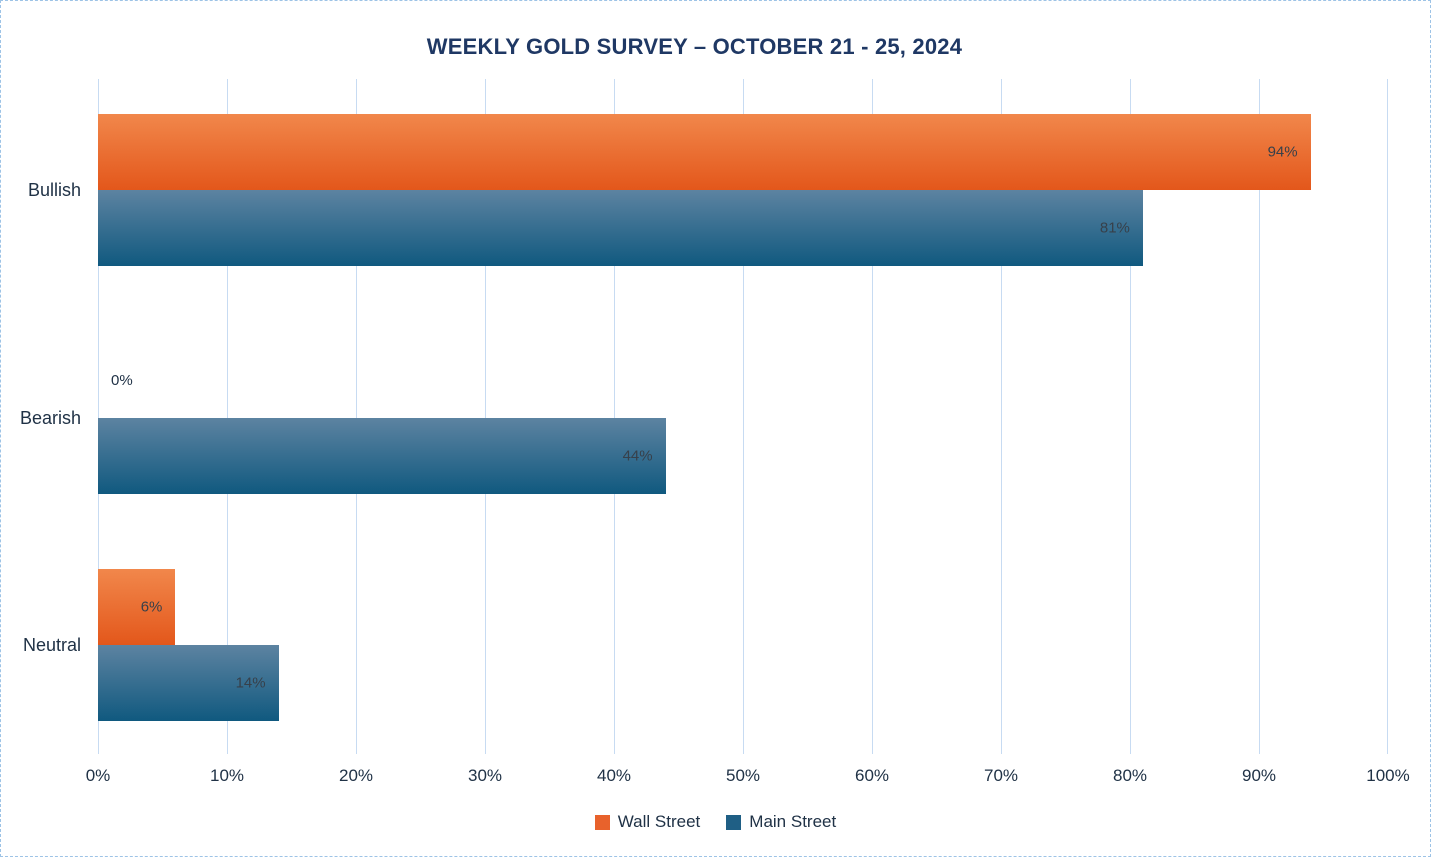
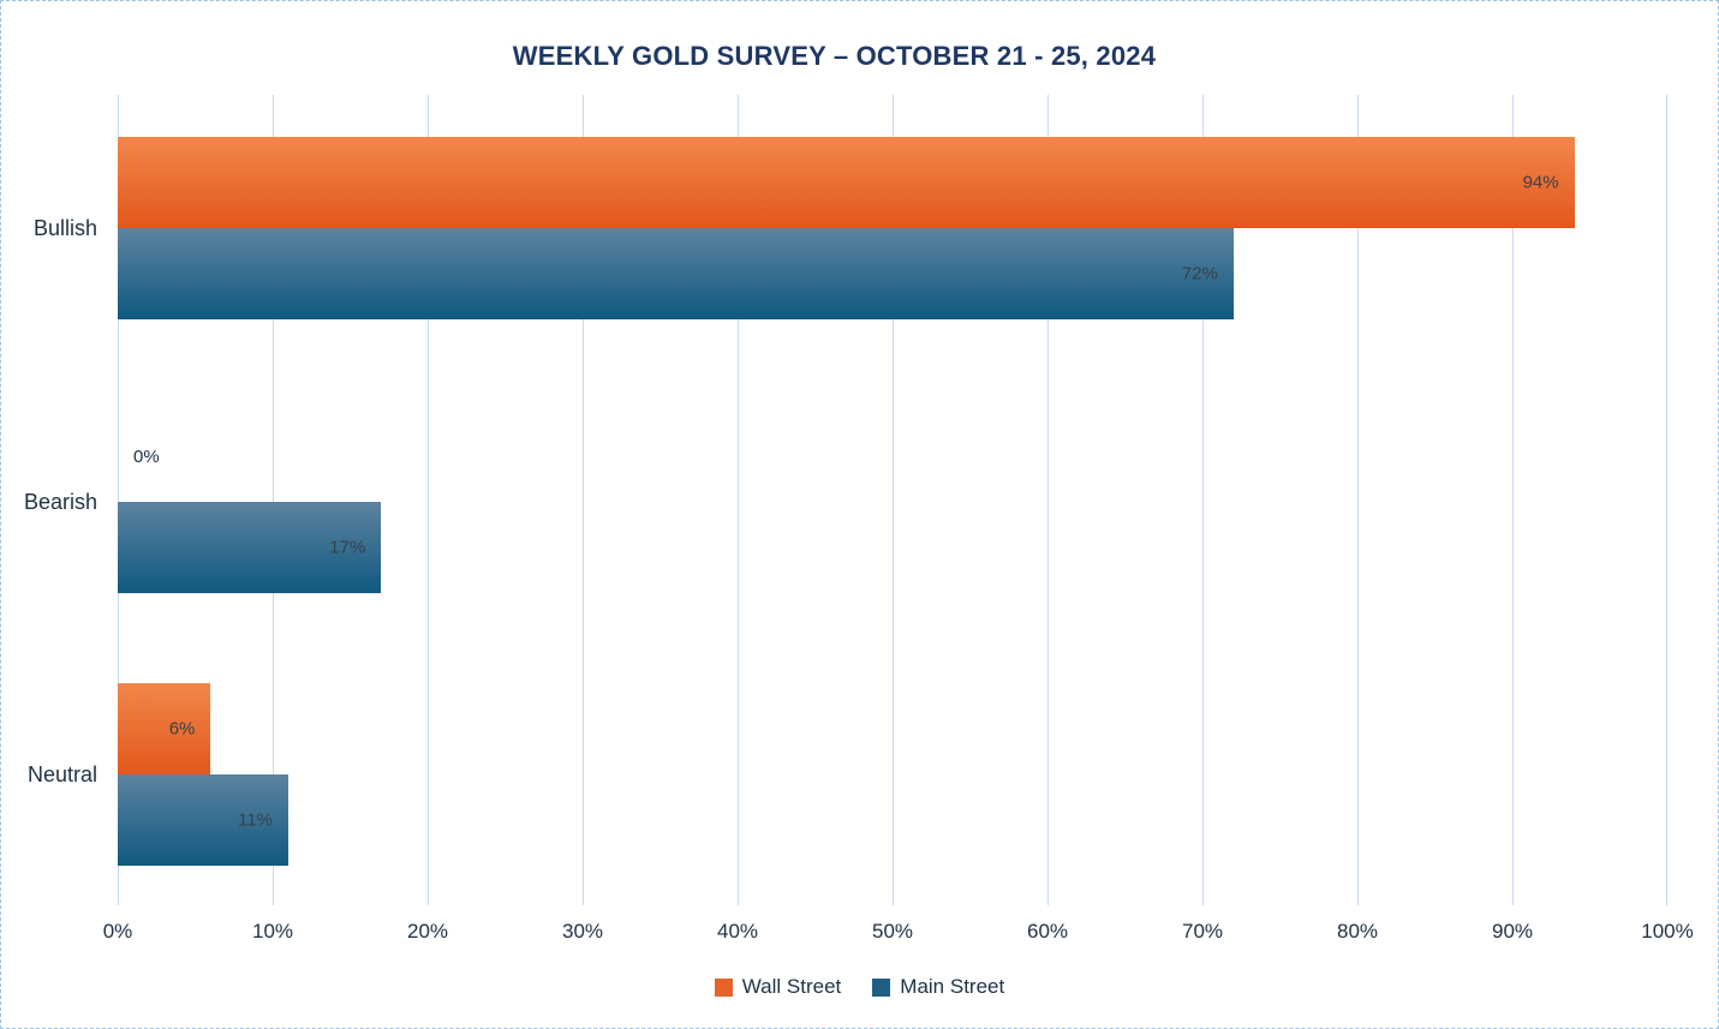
Main Street/Bullish: 81% -> 72%
Main Street/Bearish: 44% -> 17%
Main Street/Neutral: 14% -> 11%
